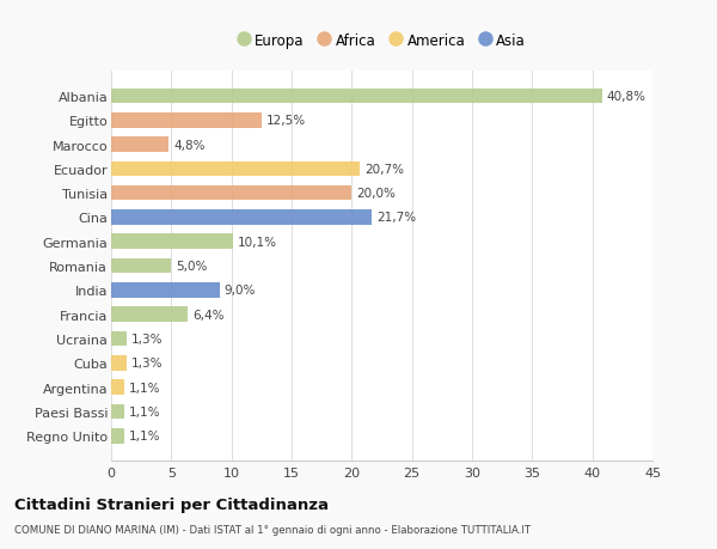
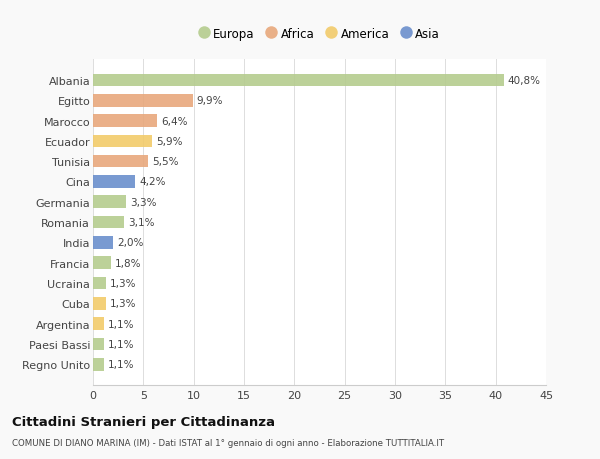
Egitto: 12,5% -> 9,9%
Marocco: 4,8% -> 6,4%
Ecuador: 20,7% -> 5,9%
Tunisia: 20,0% -> 5,5%
Cina: 21,7% -> 4,2%
Germania: 10,1% -> 3,3%
Romania: 5,0% -> 3,1%
India: 9,0% -> 2,0%
Francia: 6,4% -> 1,8%
